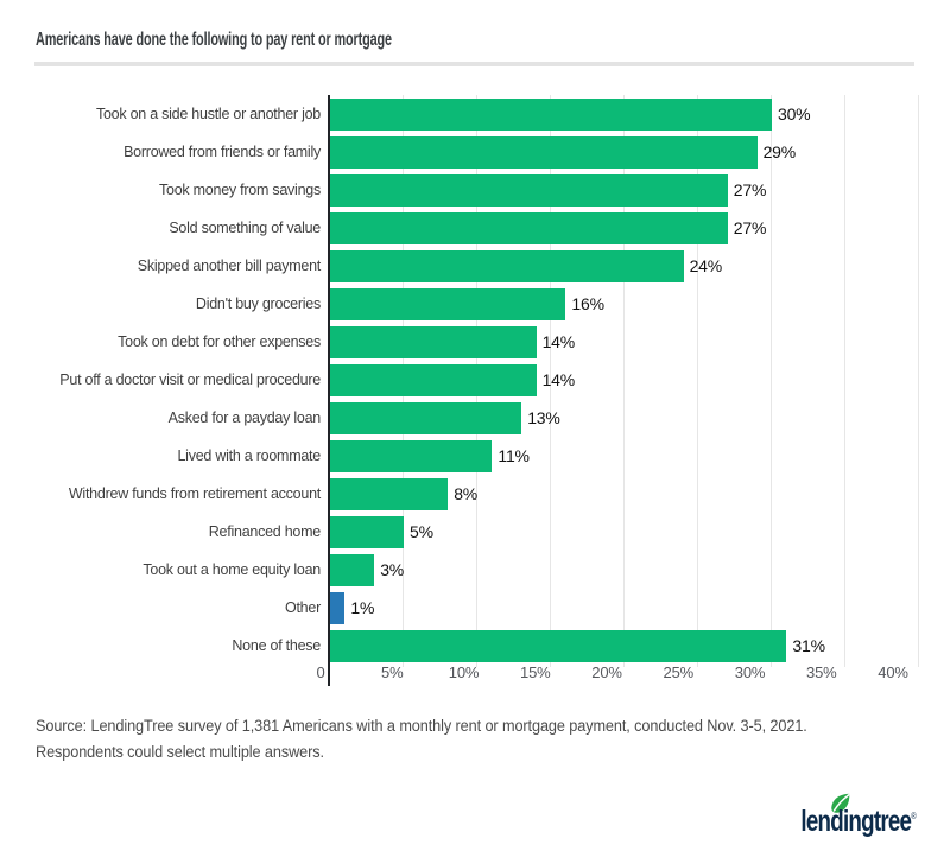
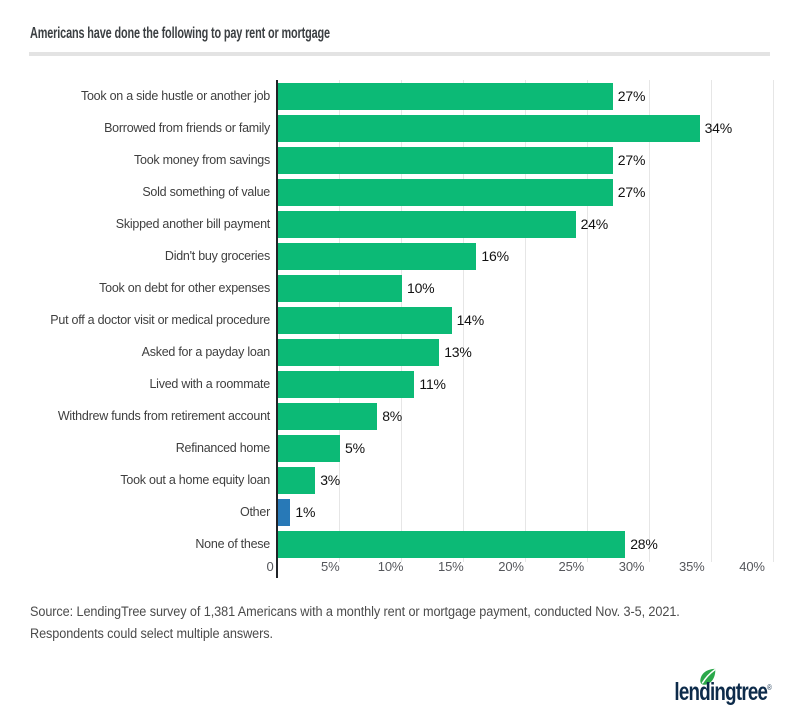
Took on a side hustle or another job: 30% -> 27%
Borrowed from friends or family: 29% -> 34%
Took on debt for other expenses: 14% -> 10%
None of these: 31% -> 28%
